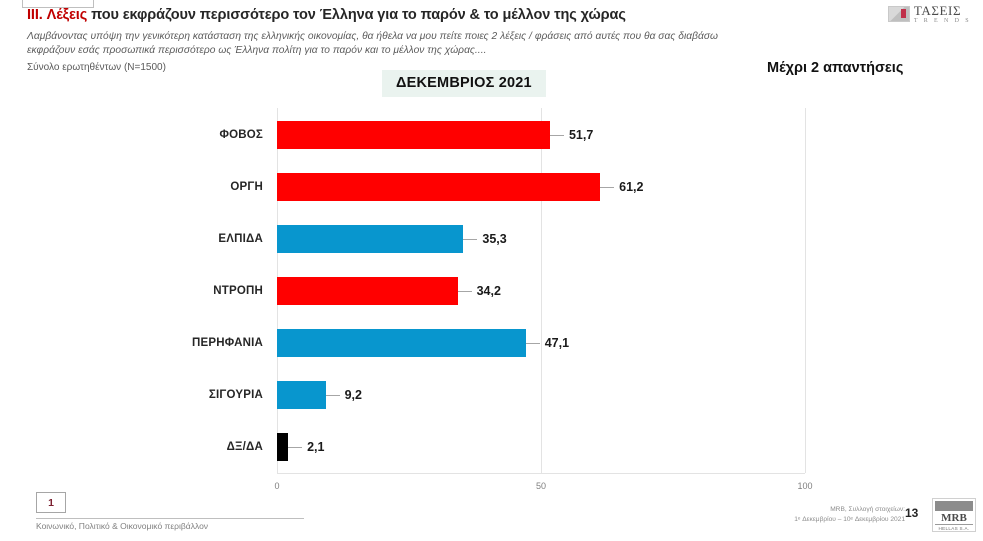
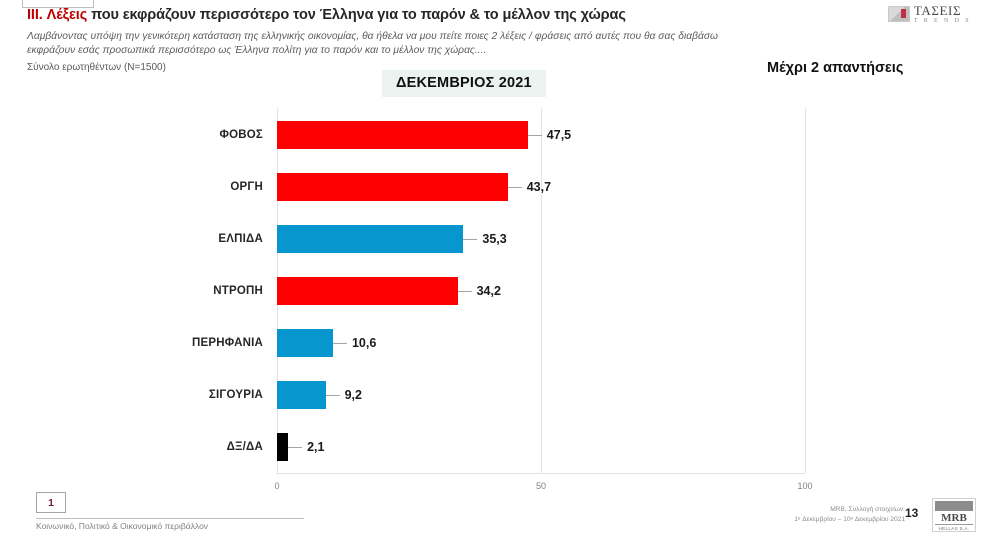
ΦΟΒΟΣ: 51,7 -> 47,5
ΟΡΓΗ: 61,2 -> 43,7
ΠΕΡΗΦΑΝΙΑ: 47,1 -> 10,6
